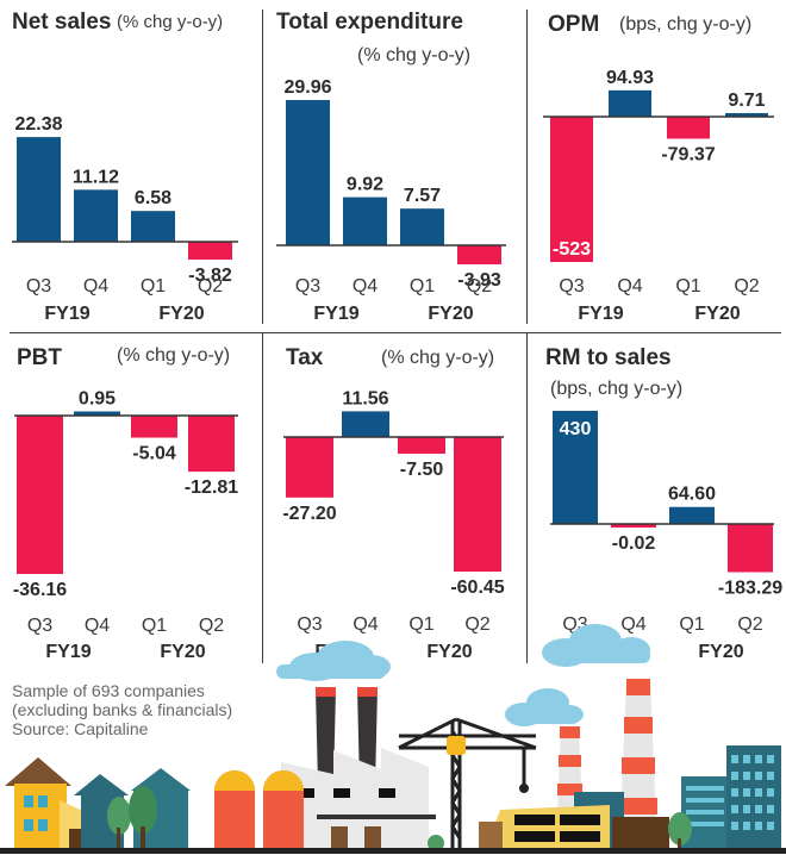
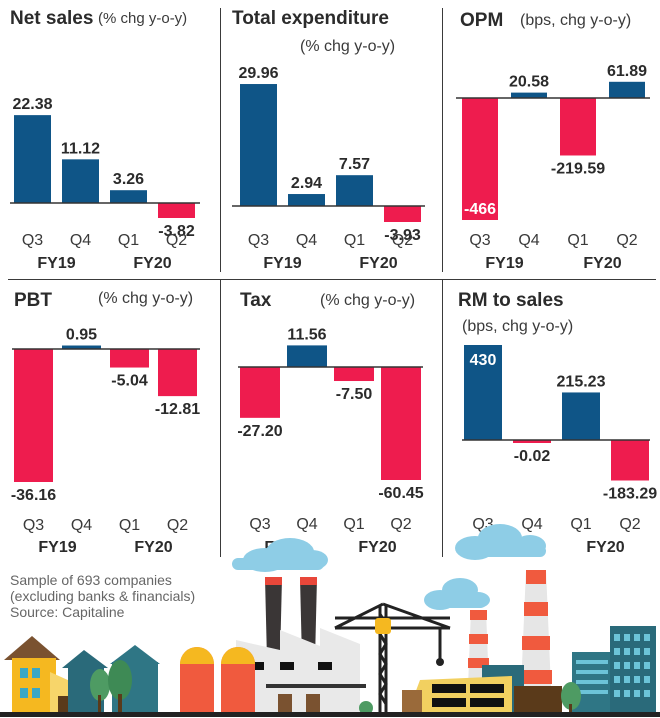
Net sales/Q1: 6.58 -> 3.26
Total expenditure/Q4: 9.92 -> 2.94
OPM/Q3: -523 -> -466
OPM/Q4: 94.93 -> 20.58
OPM/Q1: -79.37 -> -219.59
OPM/Q2: 9.71 -> 61.89
RM to sales/Q1: 64.60 -> 215.23
